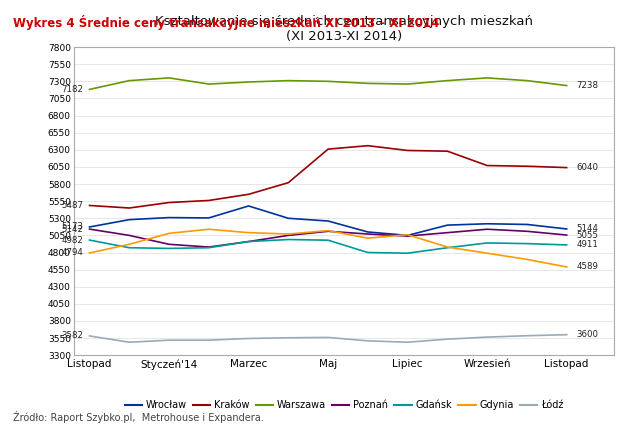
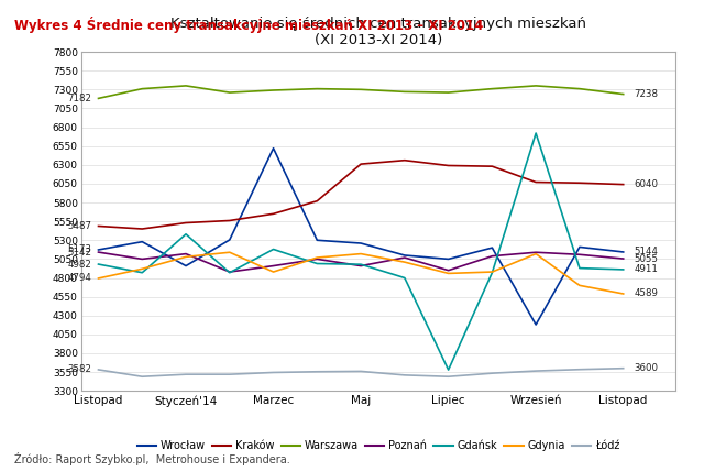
Wrocław/Styczeń'14: 5310 -> 4960
Poznań/Styczeń'14: 4920 -> 5120
Gdańsk/Styczeń'14: 4860 -> 5380
Wrocław/Marzec: 5480 -> 6520
Gdańsk/Marzec: 4960 -> 5180
Gdynia/Marzec: 5090 -> 4880
Poznań/Maj: 5110 -> 4960
Poznań/Lipiec: 5040 -> 4900
Gdańsk/Lipiec: 4790 -> 3580
Gdynia/Lipiec: 5060 -> 4860
Wrocław/Wrzesień: 5220 -> 4180
Gdańsk/Wrzesień: 4940 -> 6720
Gdynia/Wrzesień: 4790 -> 5120
